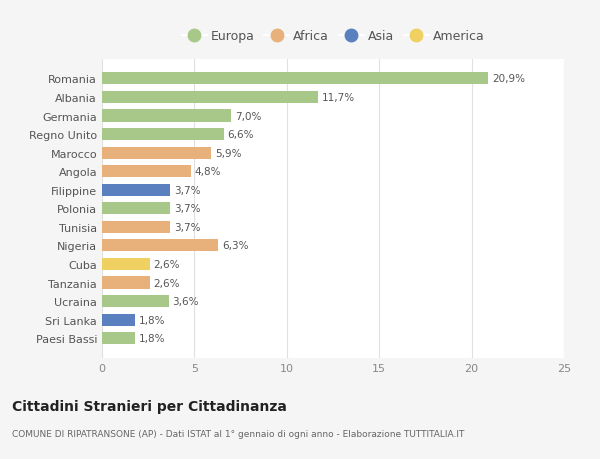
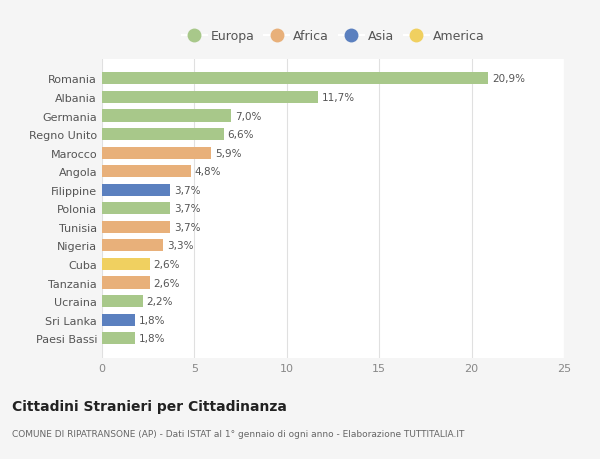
Nigeria: 6,3% -> 3,3%
Ucraina: 3,6% -> 2,2%
